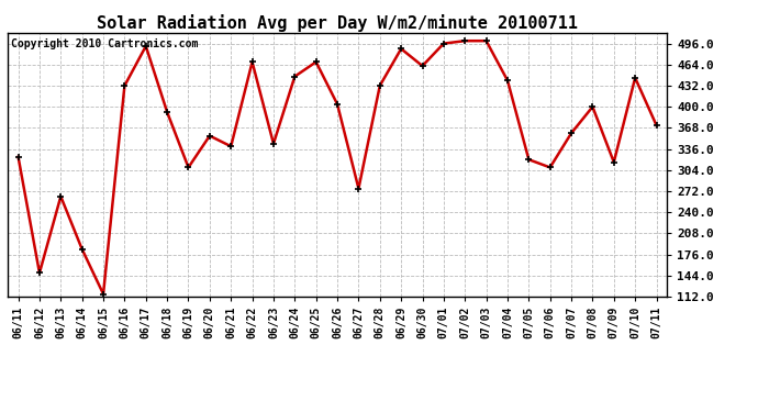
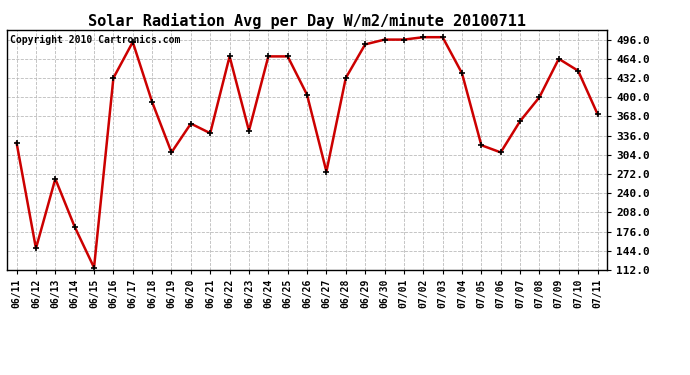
06/24: 446 -> 468
06/30: 462 -> 496
07/09: 316 -> 464
